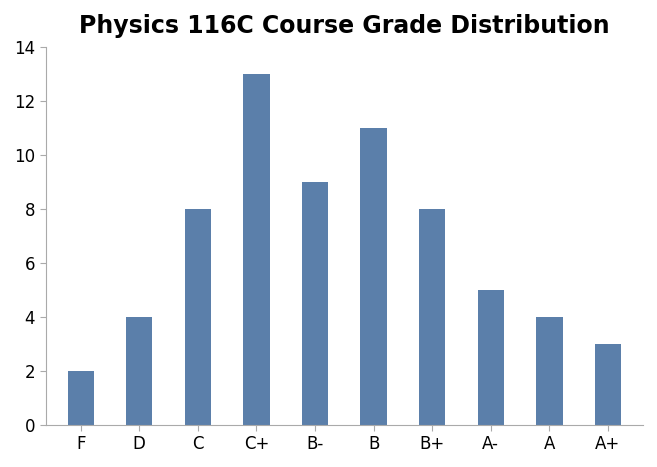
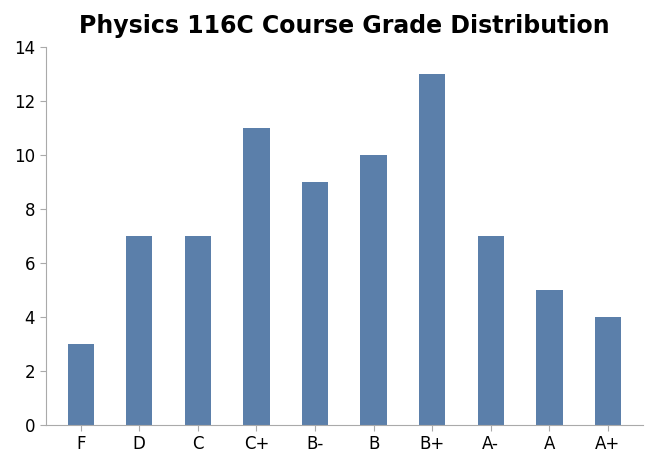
F: 2 -> 3
D: 4 -> 7
C: 8 -> 7
C+: 13 -> 11
B: 11 -> 10
B+: 8 -> 13
A-: 5 -> 7
A: 4 -> 5
A+: 3 -> 4
